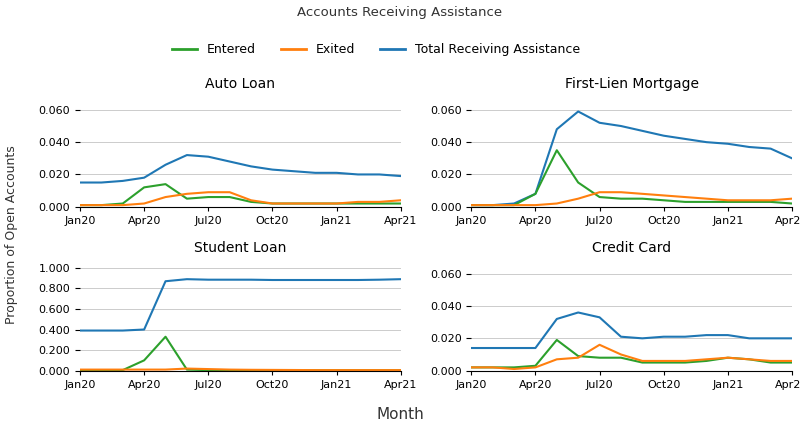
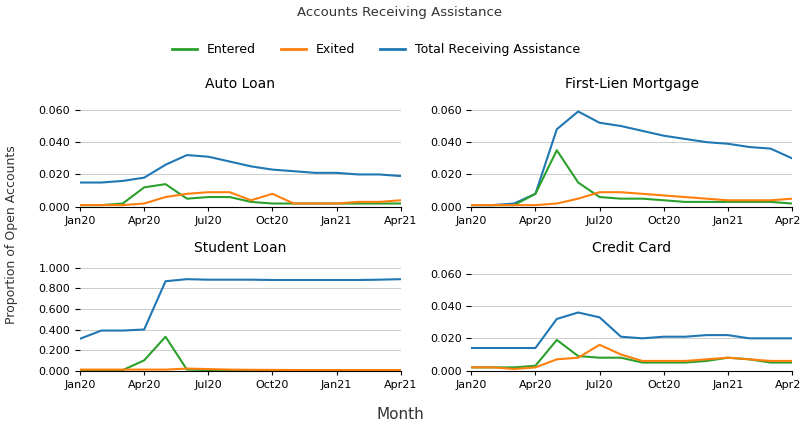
Auto Loan/Exited/Oct20: 0.002 -> 0.008
Student Loan/Total Receiving Assistance/Jan20: 0.39 -> 0.31
